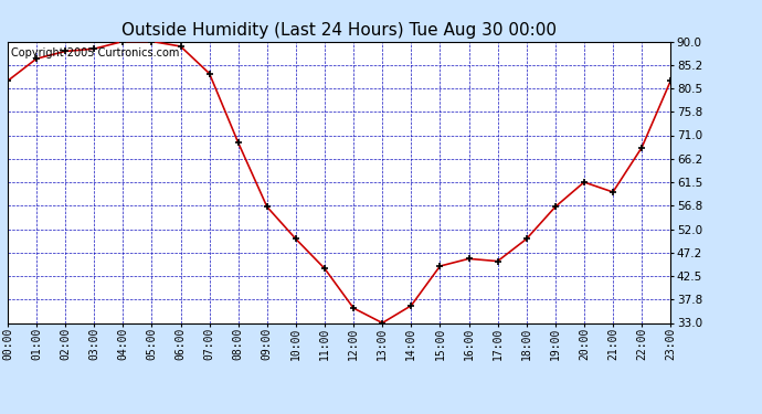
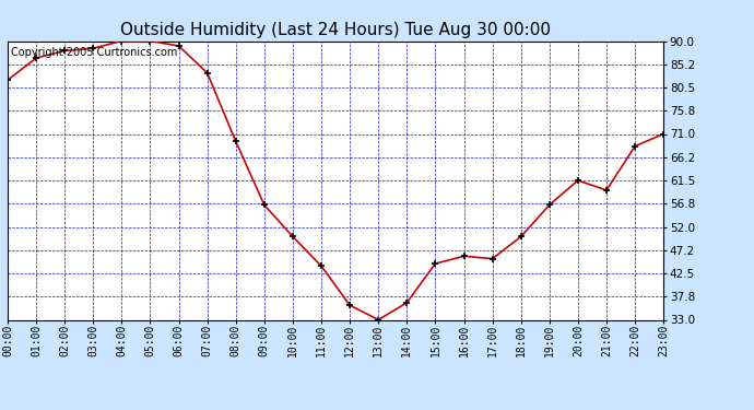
23:00: 82.0 -> 71.0
